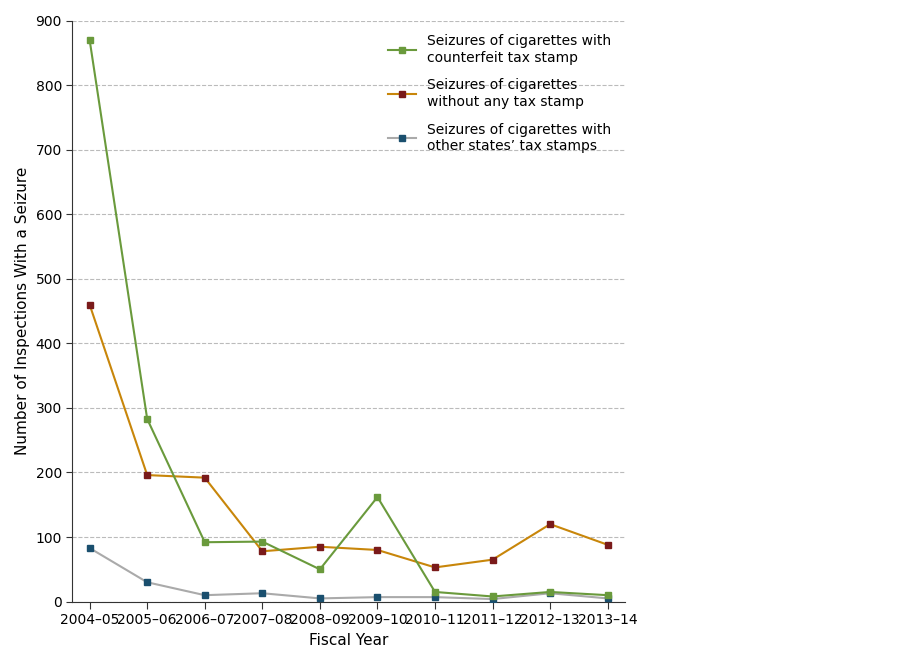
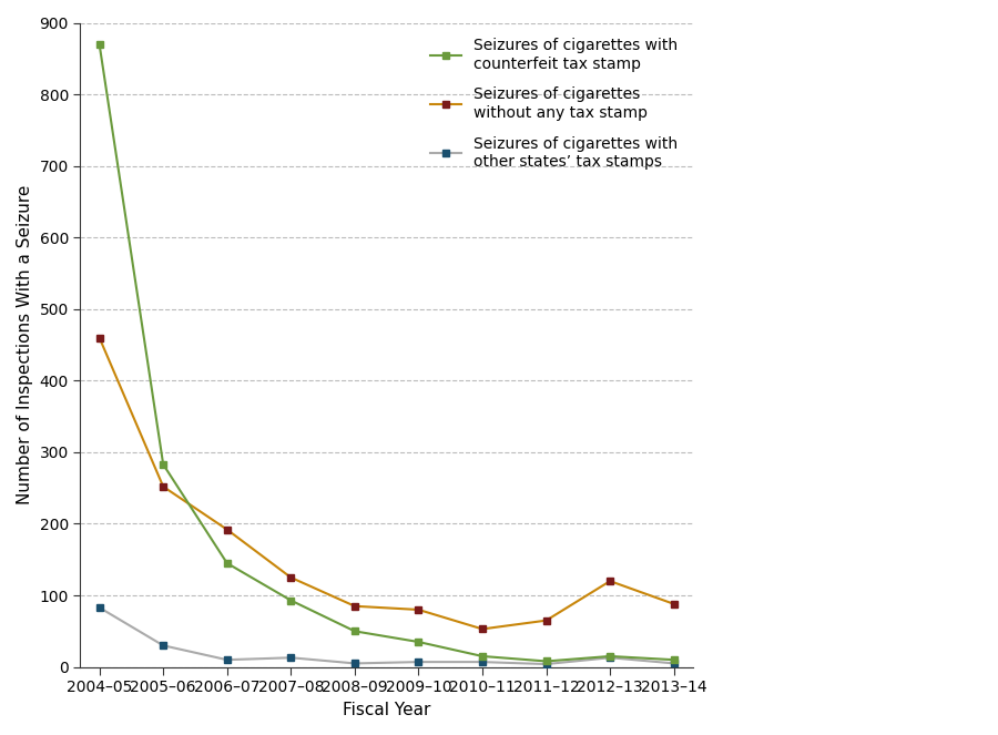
Seizures of cigarettes without any tax stamp/2005–06: 196 -> 252
Seizures of cigarettes with counterfeit tax stamp/2006–07: 92 -> 145
Seizures of cigarettes without any tax stamp/2007–08: 78 -> 125
Seizures of cigarettes with counterfeit tax stamp/2009–10: 162 -> 35
